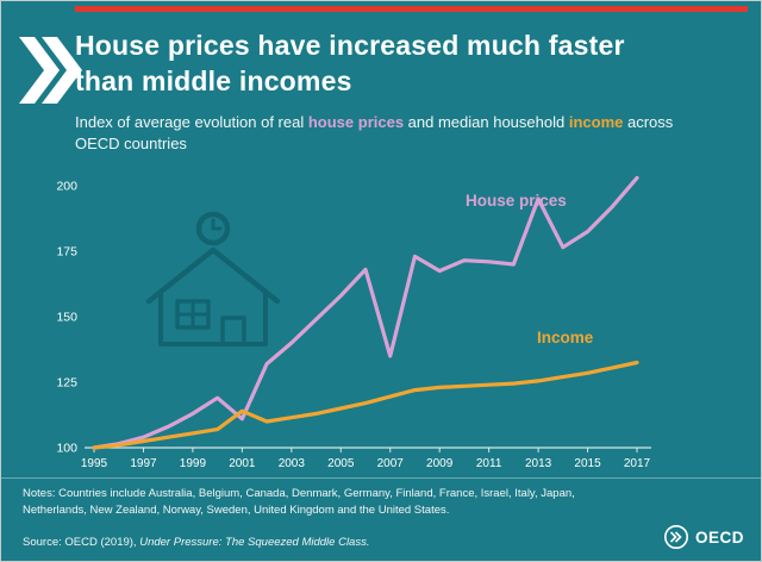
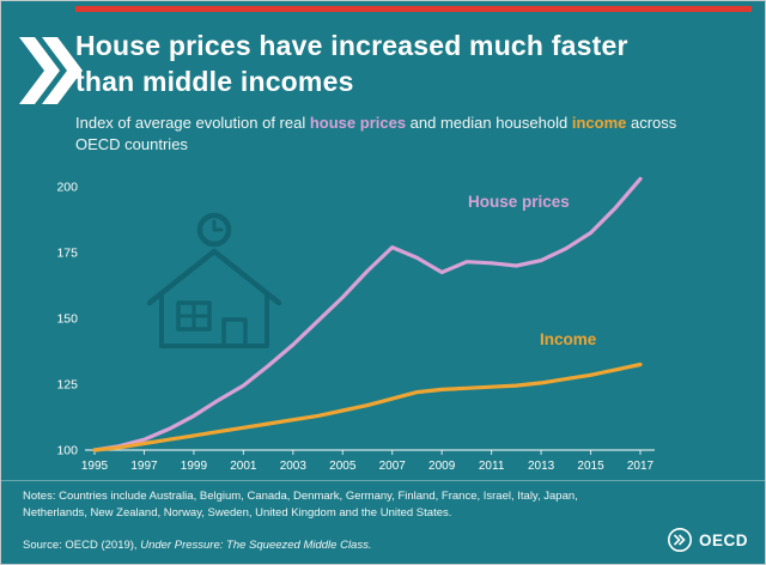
House prices/2001: 111 -> 124
Income/2001: 114 -> 108
House prices/2007: 135 -> 177
House prices/2013: 195 -> 172
